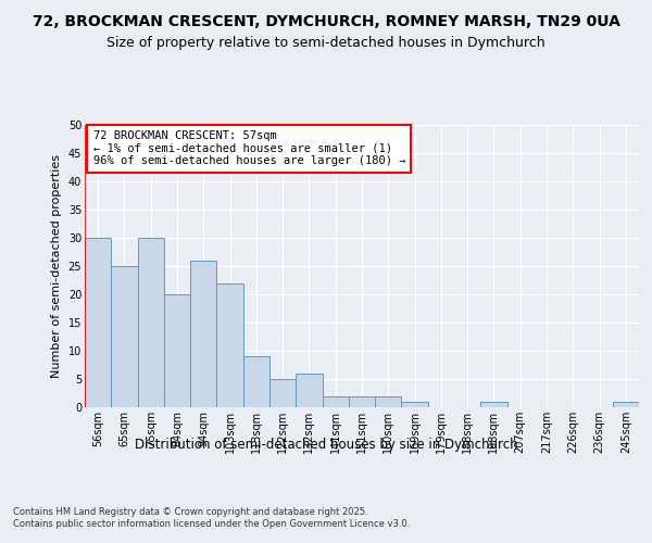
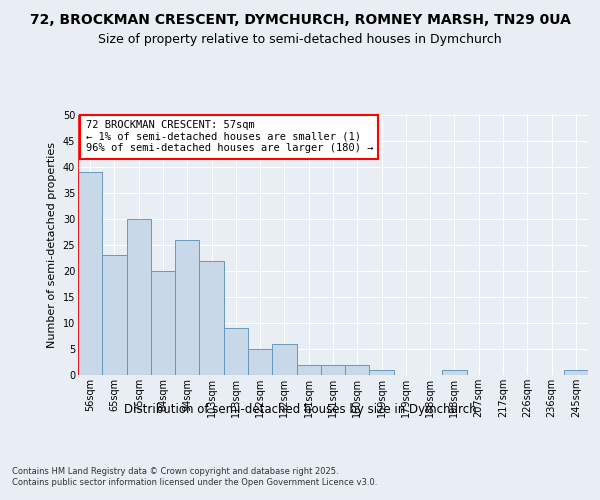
56sqm: 30 -> 39
65sqm: 25 -> 23
